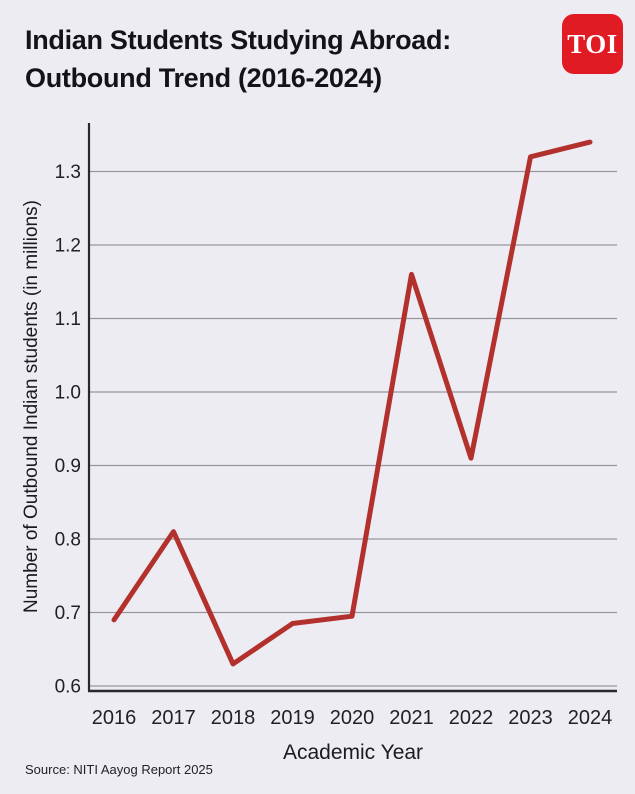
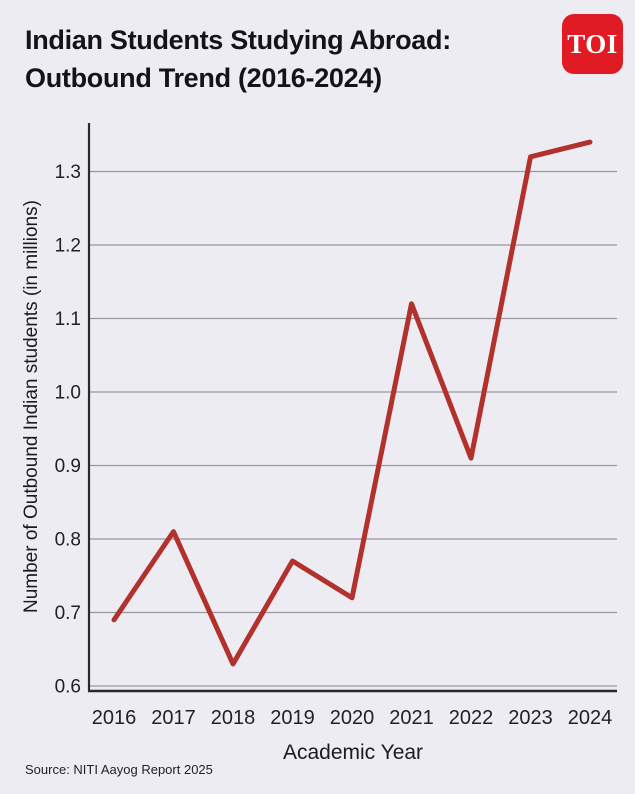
2019: 0.69 -> 0.77
2020: 0.69 -> 0.72
2021: 1.16 -> 1.12
